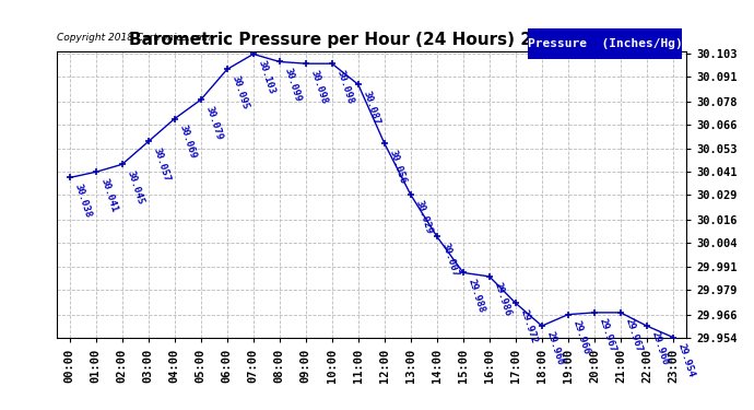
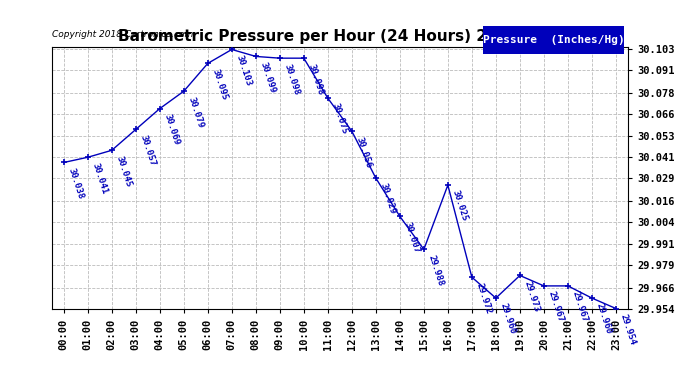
11:00: 30.087 -> 30.075
16:00: 29.986 -> 30.025
19:00: 29.966 -> 29.973
